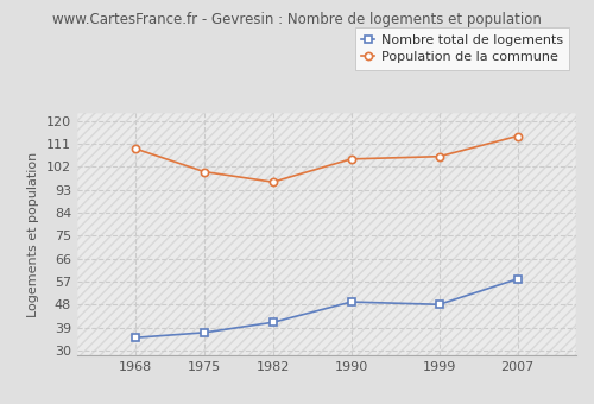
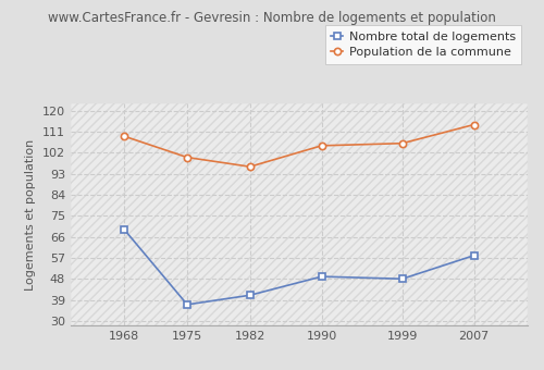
Nombre total de logements/1968: 35 -> 69
